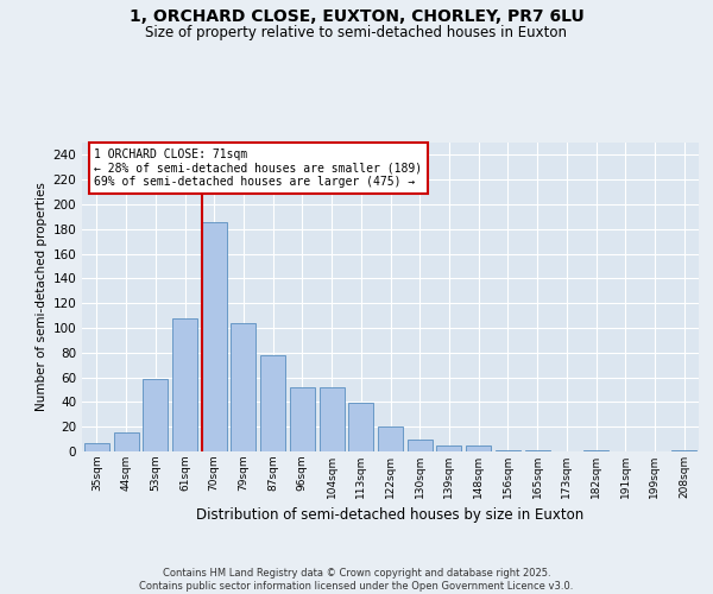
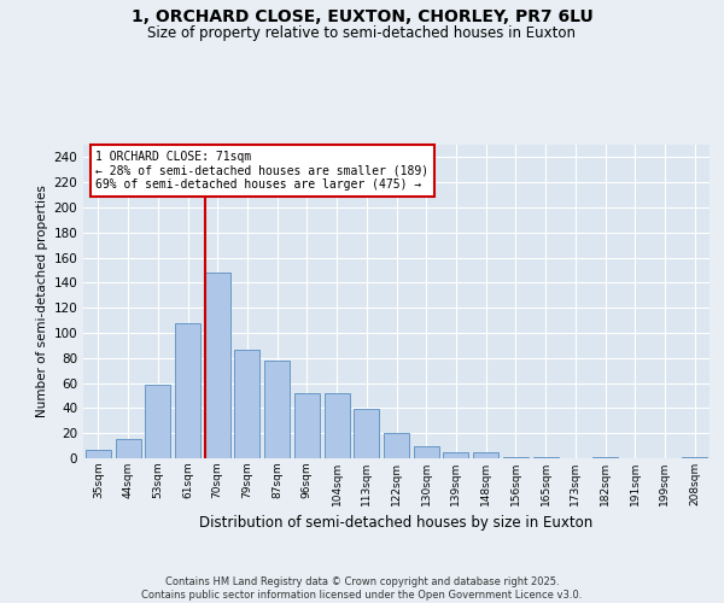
70sqm: 186 -> 148
79sqm: 104 -> 87
